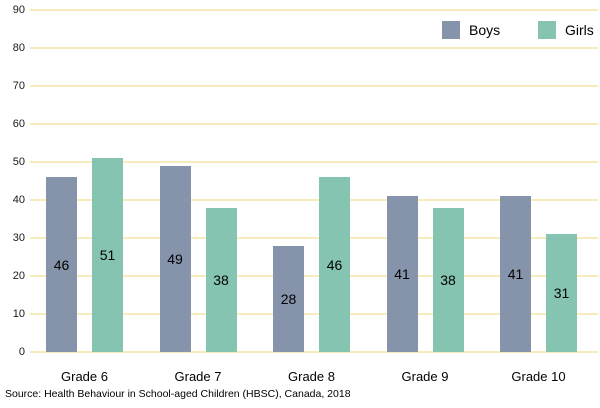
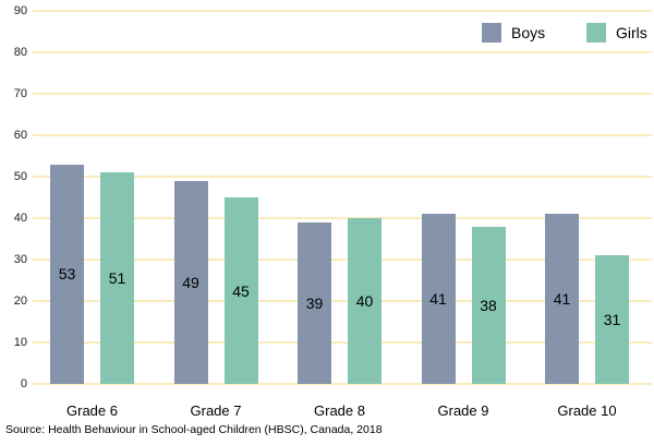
Boys/Grade 6: 46 -> 53
Girls/Grade 7: 38 -> 45
Boys/Grade 8: 28 -> 39
Girls/Grade 8: 46 -> 40
